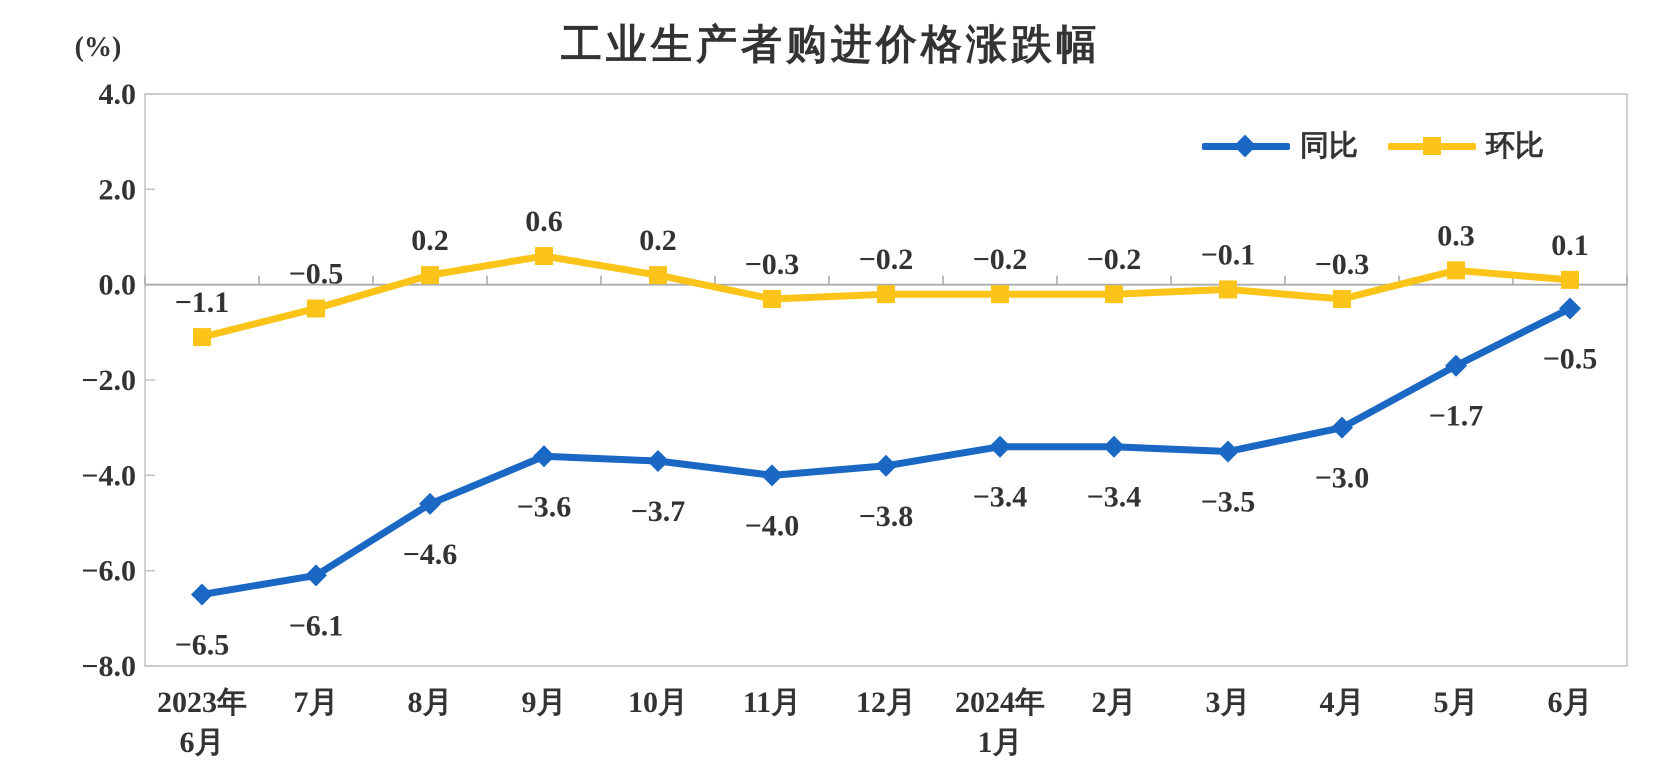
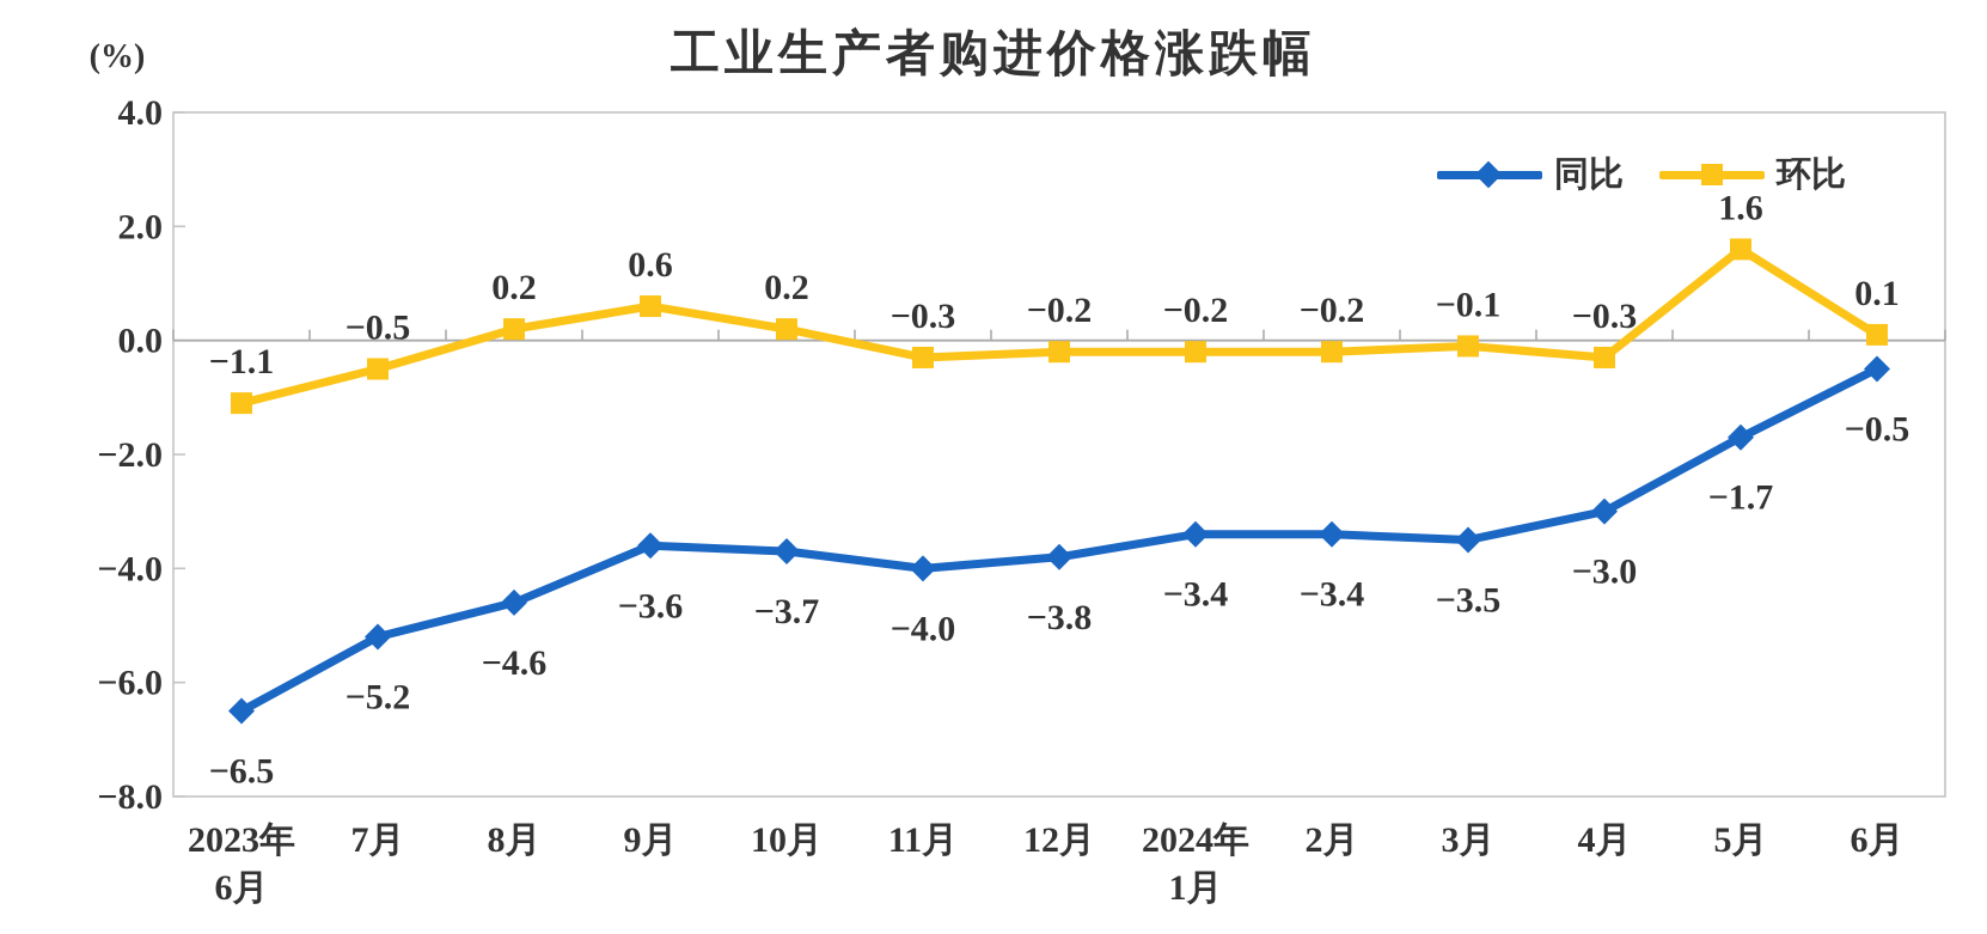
同比/7月: −6.1 -> −5.2
环比/5月: 0.3 -> 1.6
